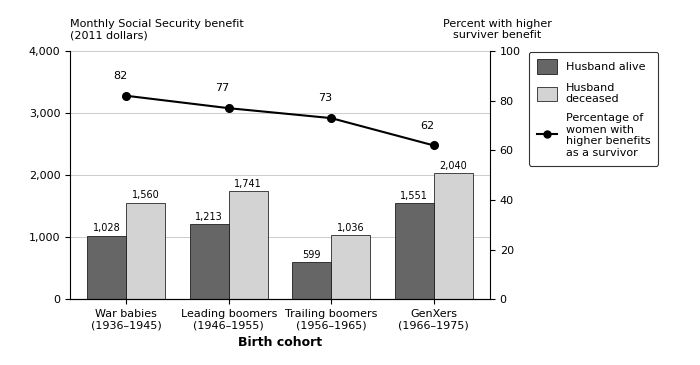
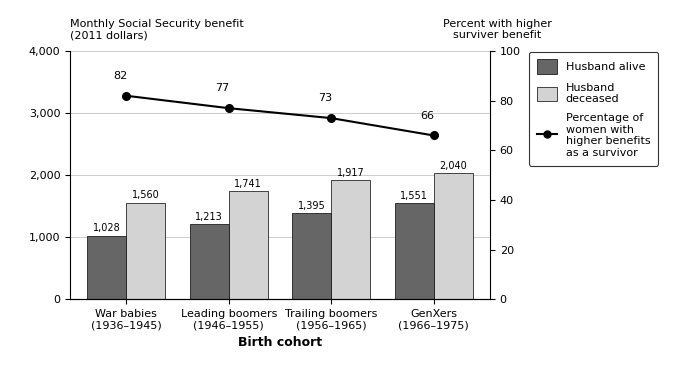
Husband alive/Trailing boomers (1956–1965): 599 -> 1,395
Husband deceased/Trailing boomers (1956–1965): 1,036 -> 1,917
Percentage of women with higher benefits as a survivor/GenXers (1966–1975): 62 -> 66
